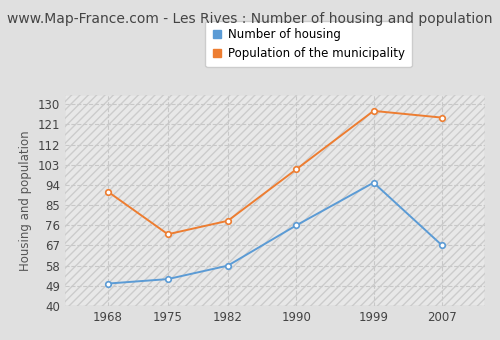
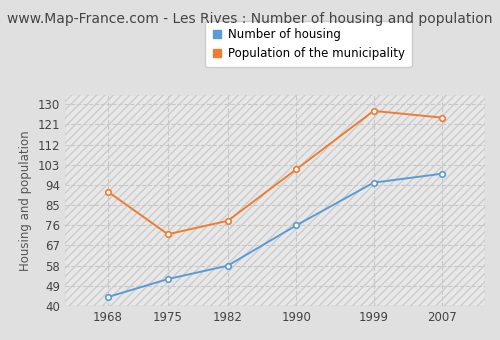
Number of housing/1968: 50 -> 44
Number of housing/2007: 67 -> 99
